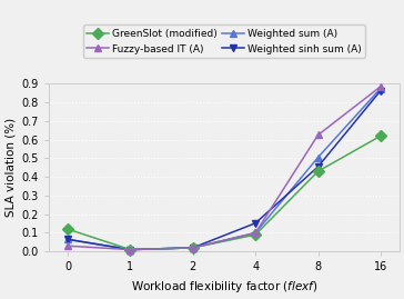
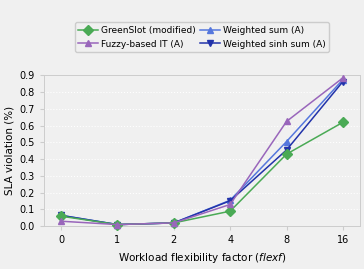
GreenSlot (modified)/0: 0.12 -> 0.06
Fuzzy-based IT (A)/4: 0.10 -> 0.13
Weighted sum (A)/4: 0.10 -> 0.15
